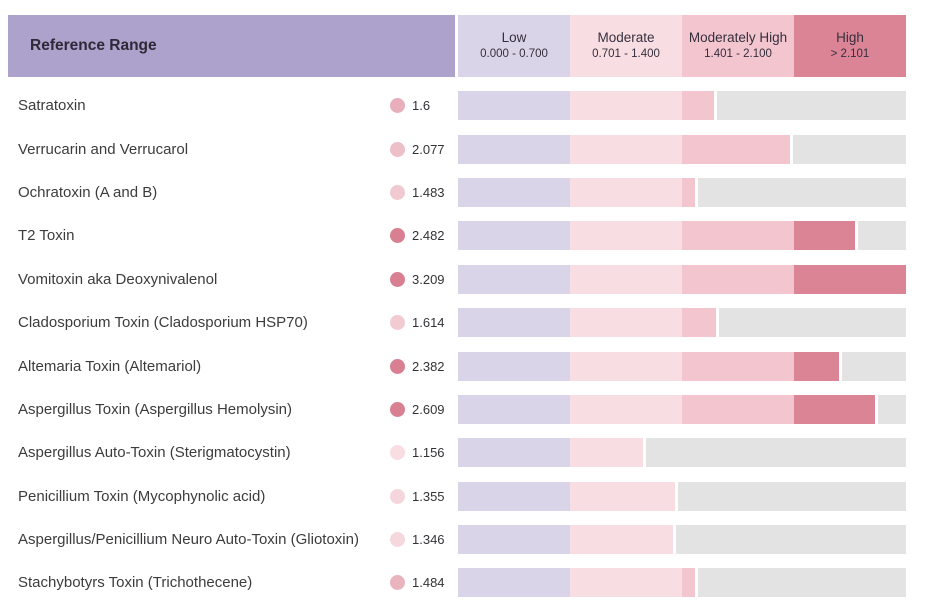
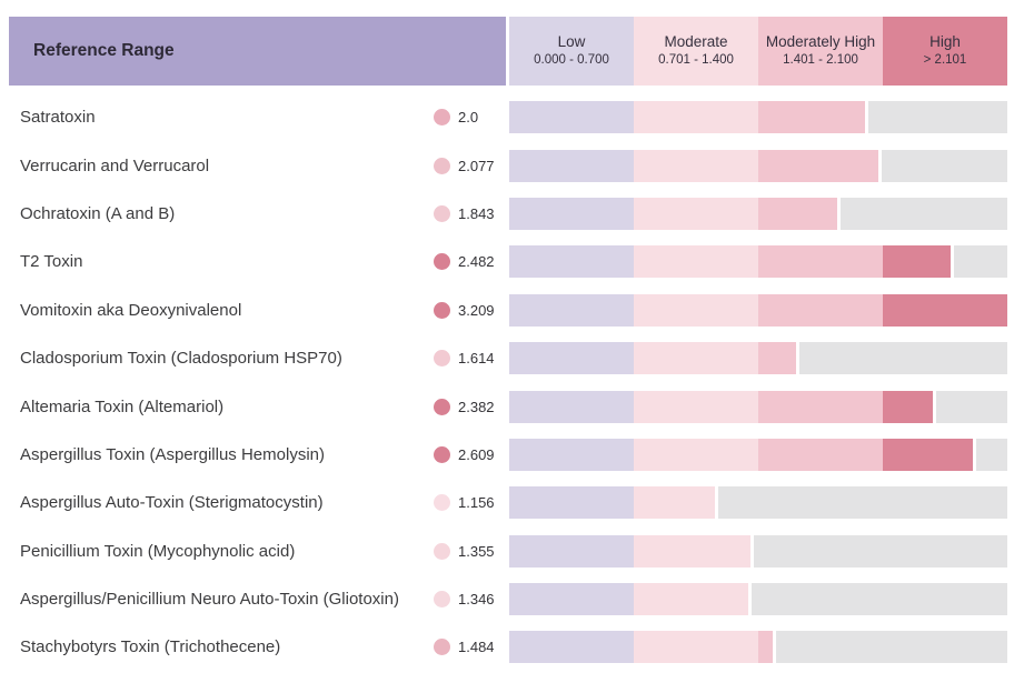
Satratoxin: 1.6 -> 2.0
Ochratoxin (A and B): 1.483 -> 1.843
